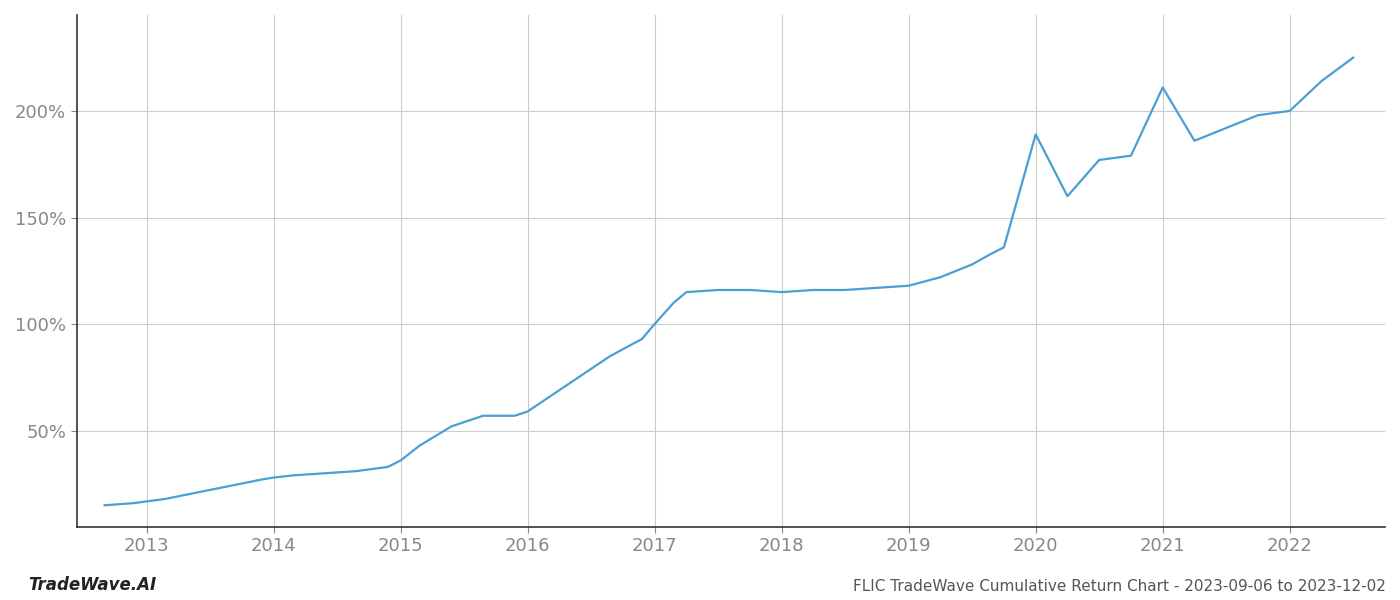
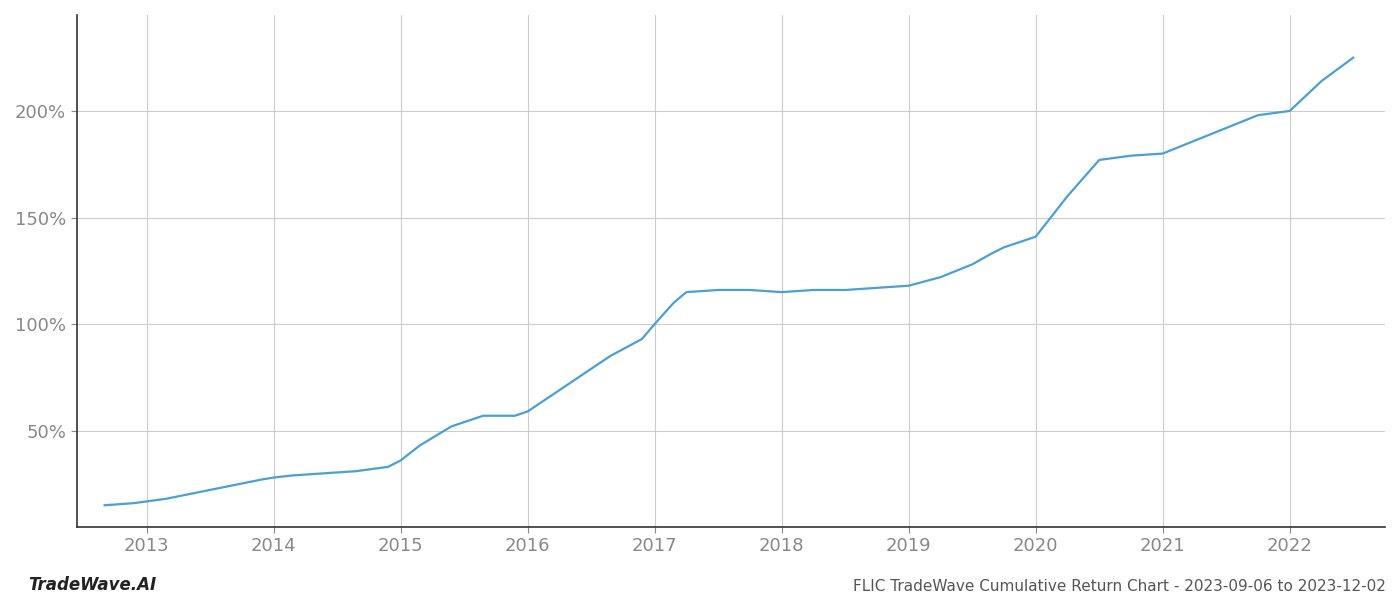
2020: 189% -> 141%
2021: 211% -> 180%
